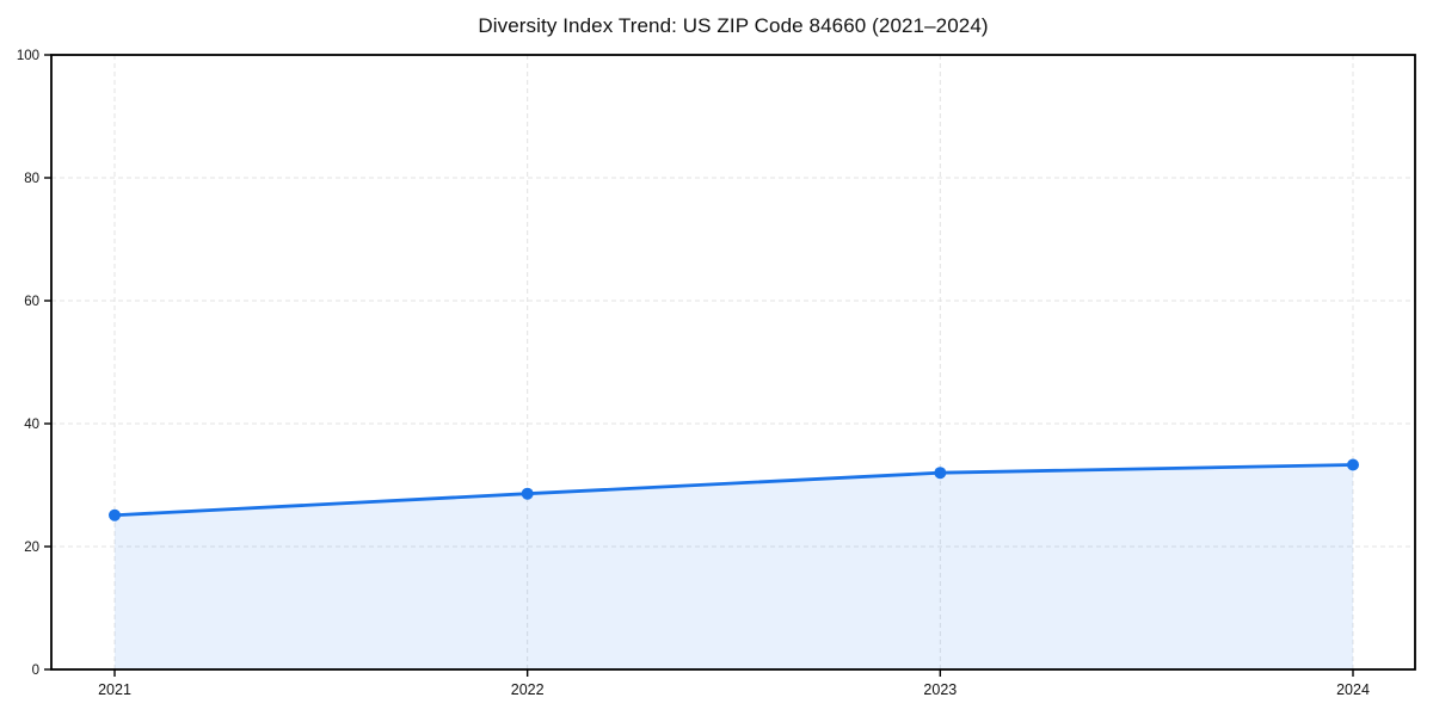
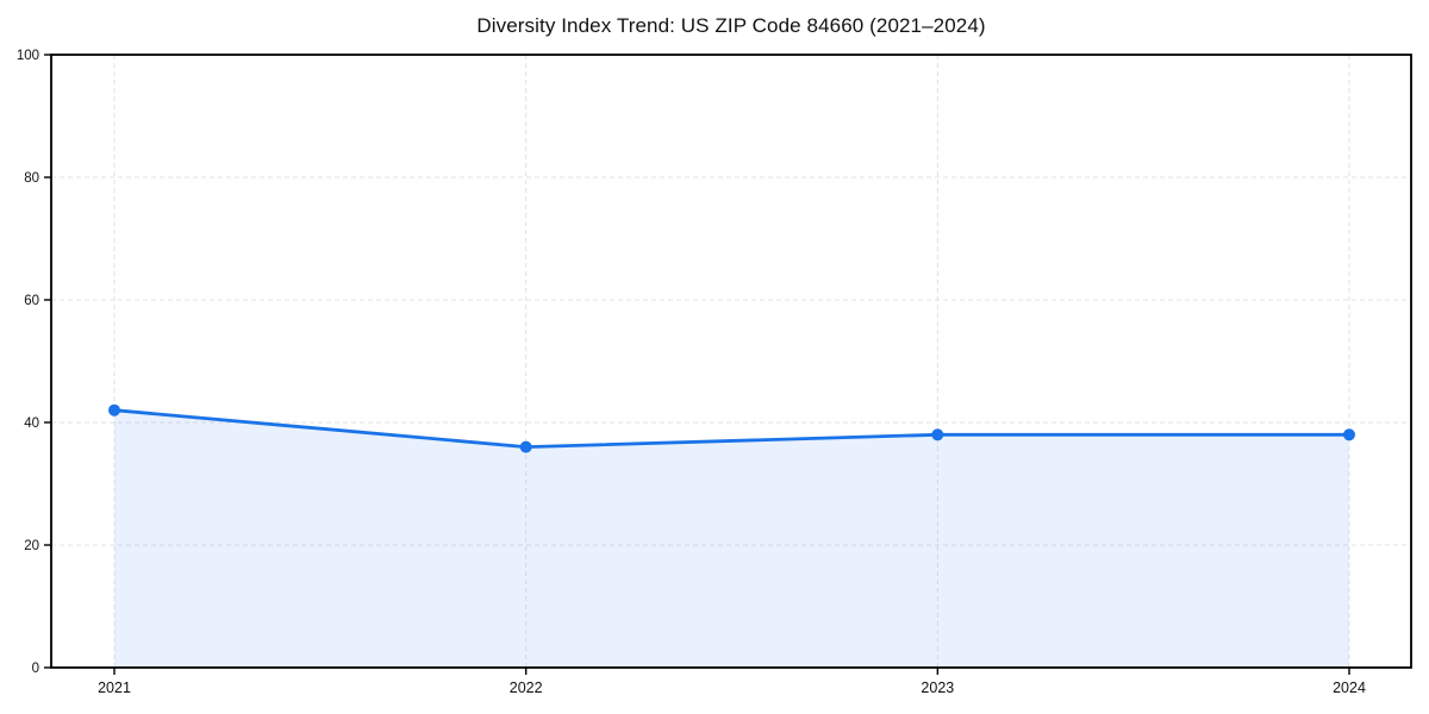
2021: 25 -> 42
2022: 29 -> 36
2023: 32 -> 38
2024: 33 -> 38
